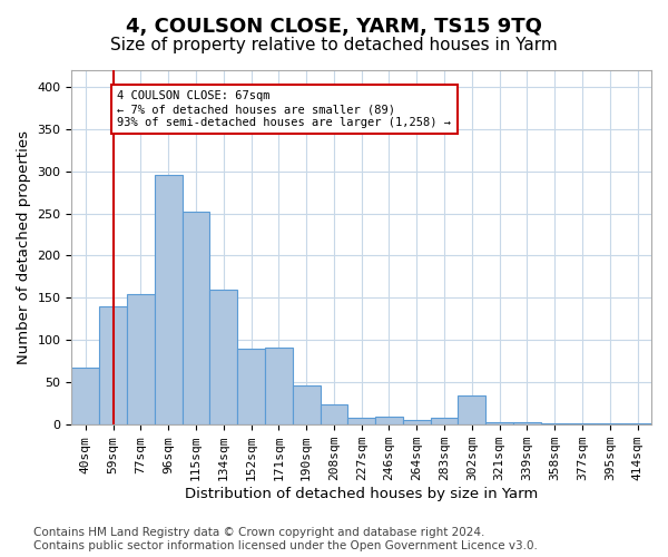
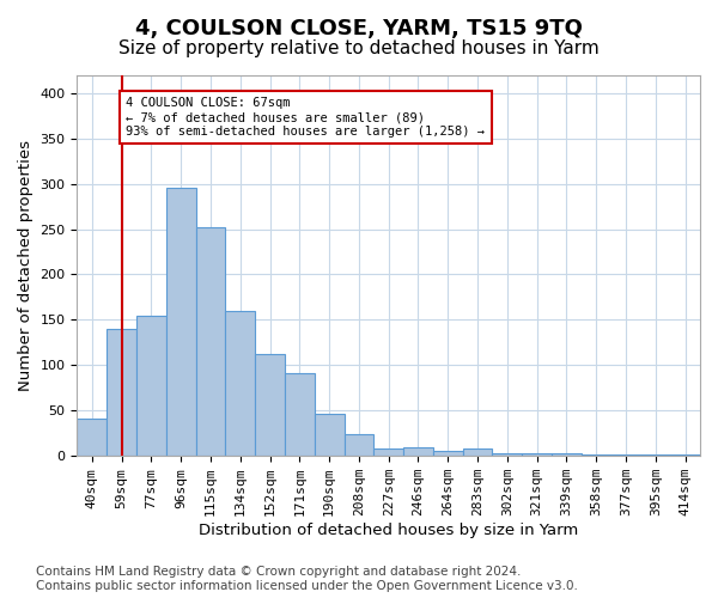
40sqm: 68 -> 41
152sqm: 90 -> 112
302sqm: 34 -> 3
